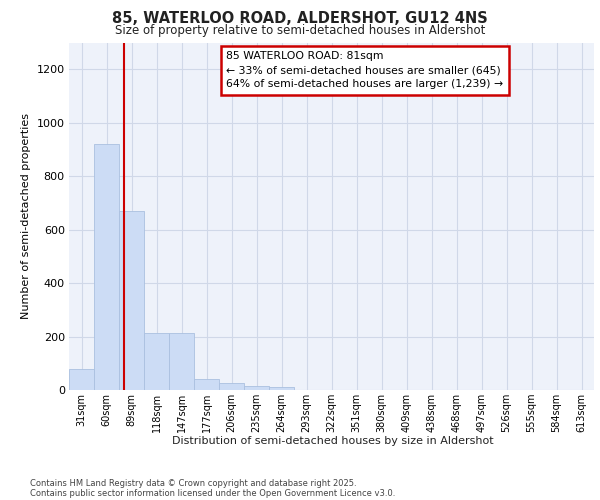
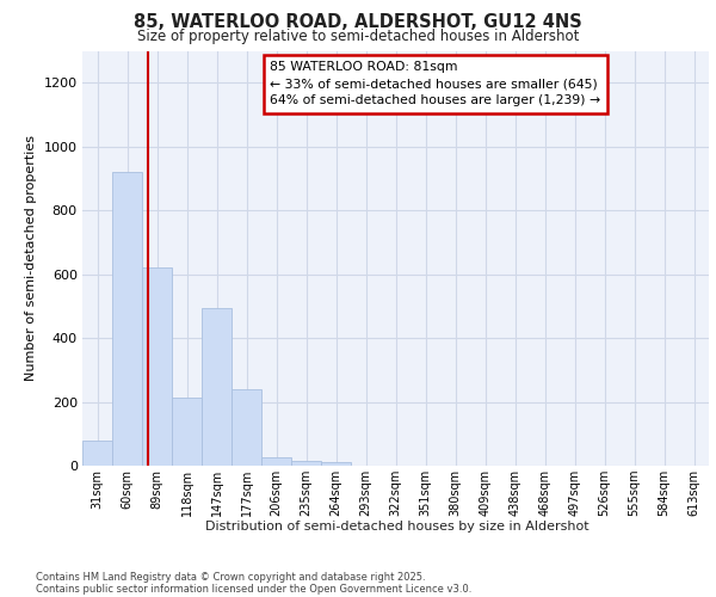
89sqm: 670 -> 620
147sqm: 215 -> 495
177sqm: 40 -> 240
